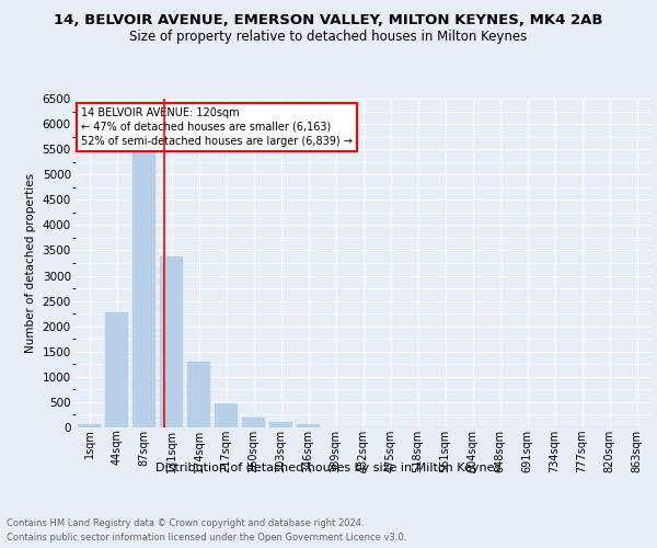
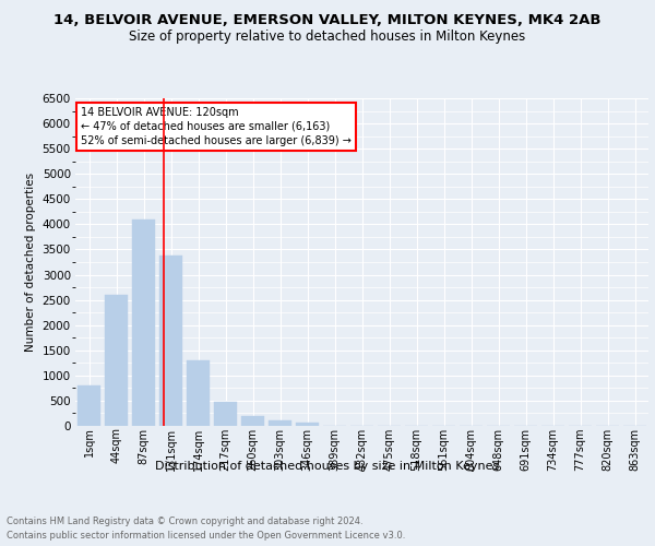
1sqm: 70 -> 800
44sqm: 2280 -> 2600
87sqm: 5450 -> 4100
